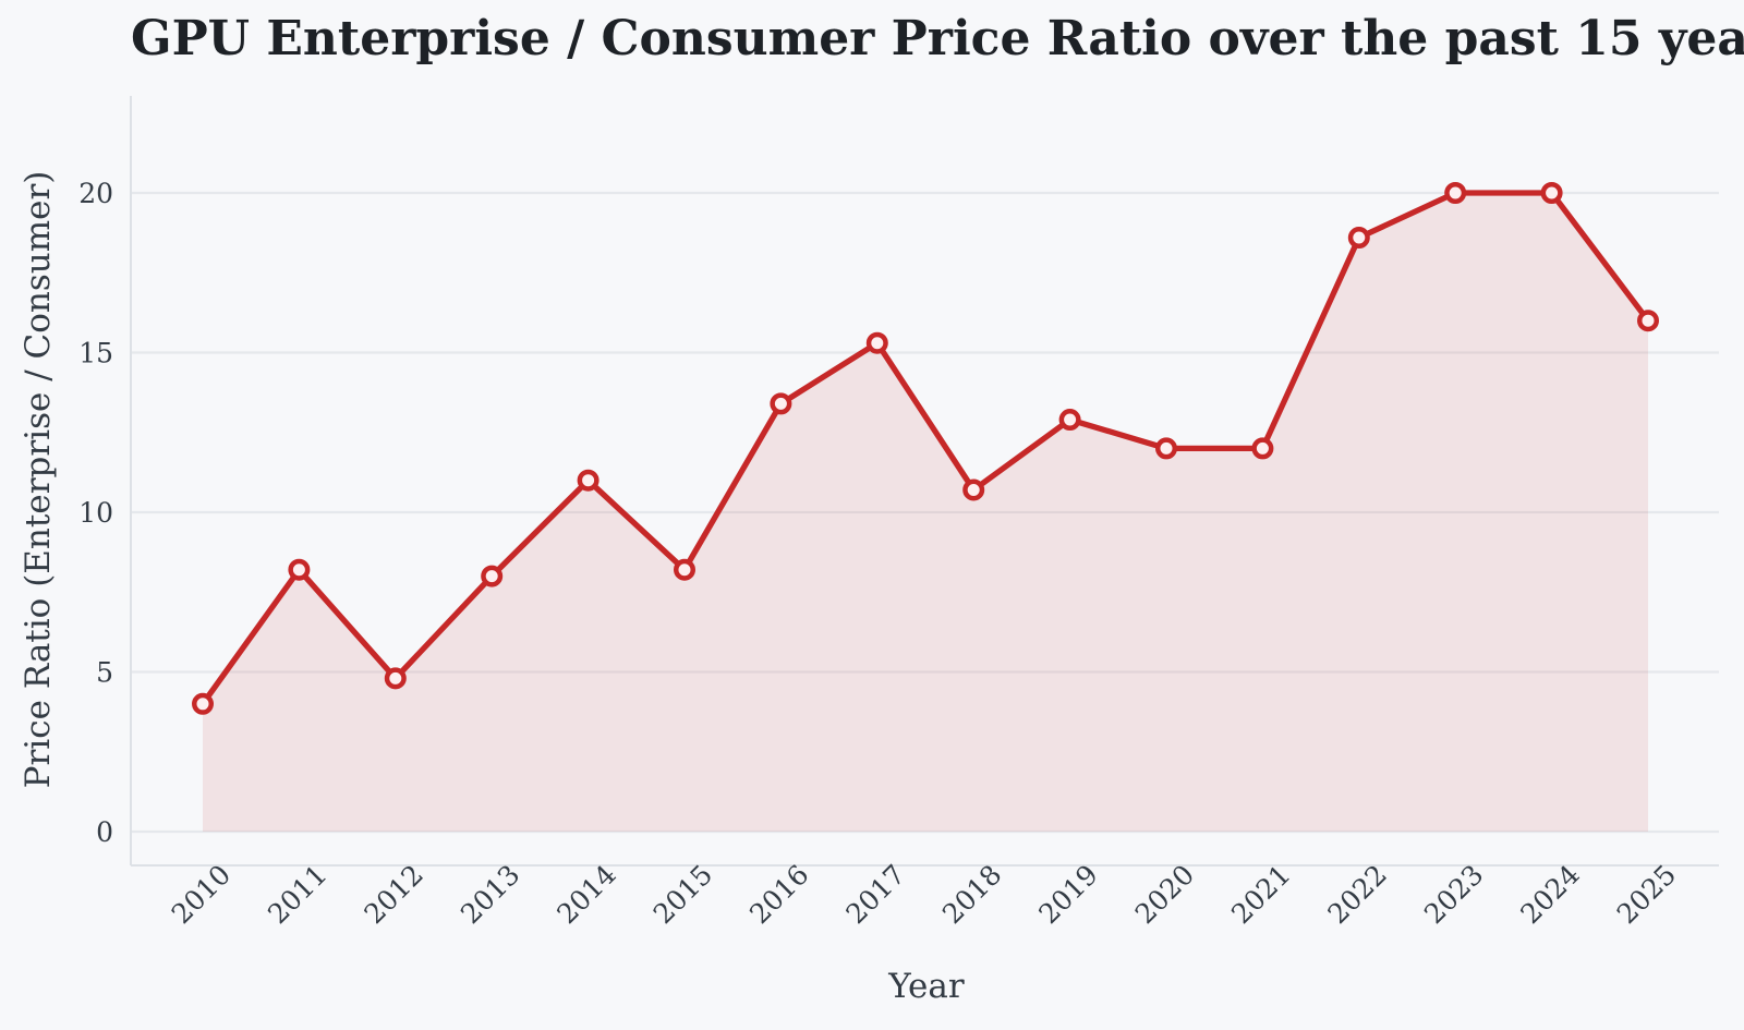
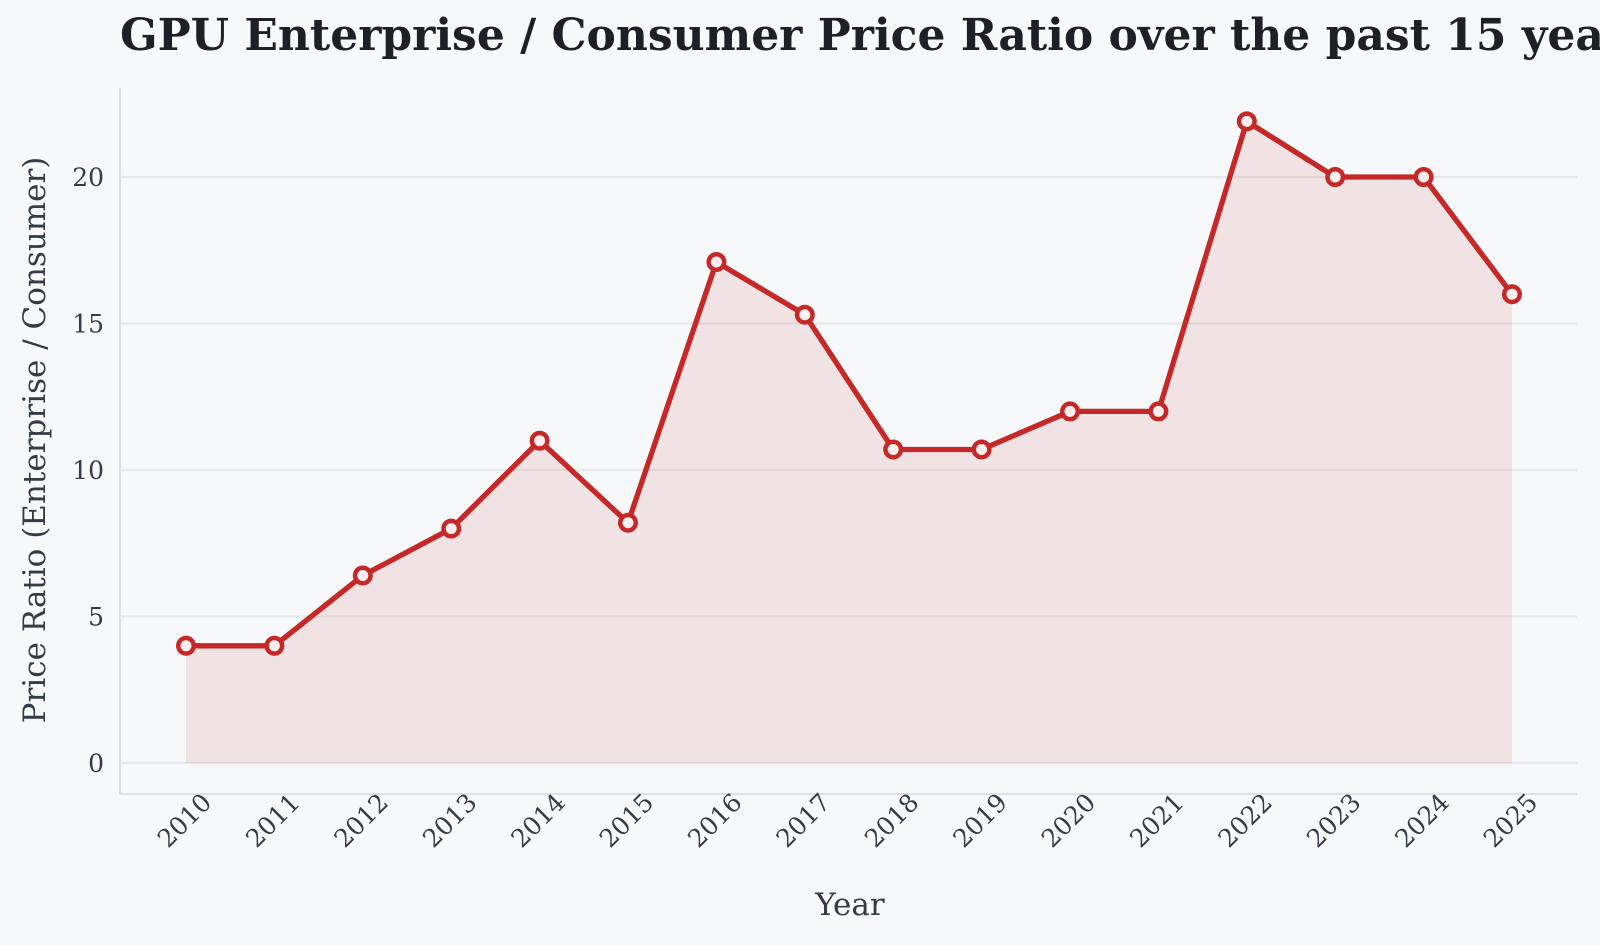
2011: 8.2 -> 4.0
2012: 4.8 -> 6.4
2016: 13.4 -> 17.1
2019: 12.9 -> 10.7
2022: 18.6 -> 21.9
